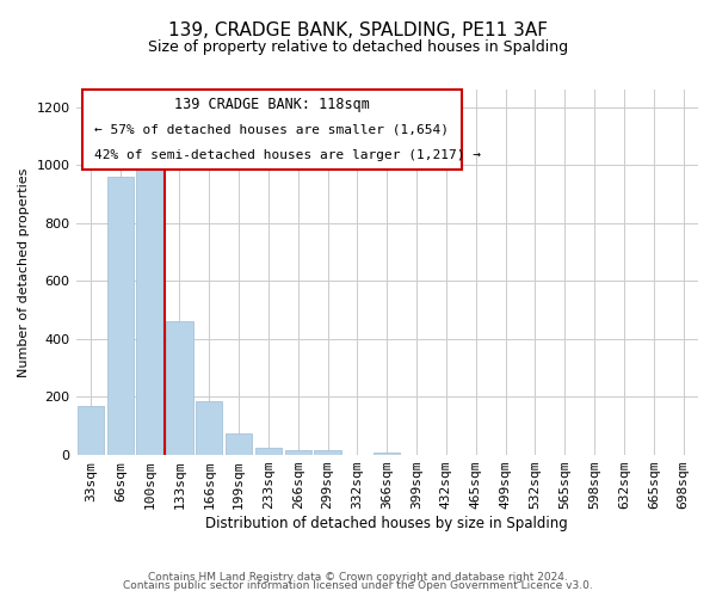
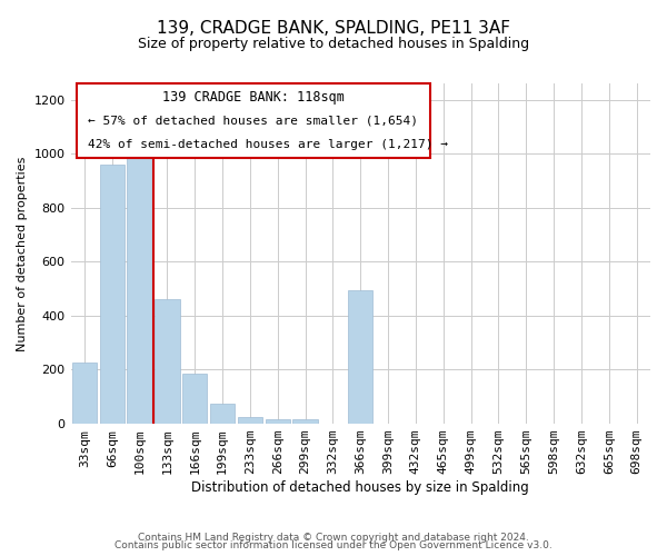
33sqm: 170 -> 225
366sqm: 10 -> 495
